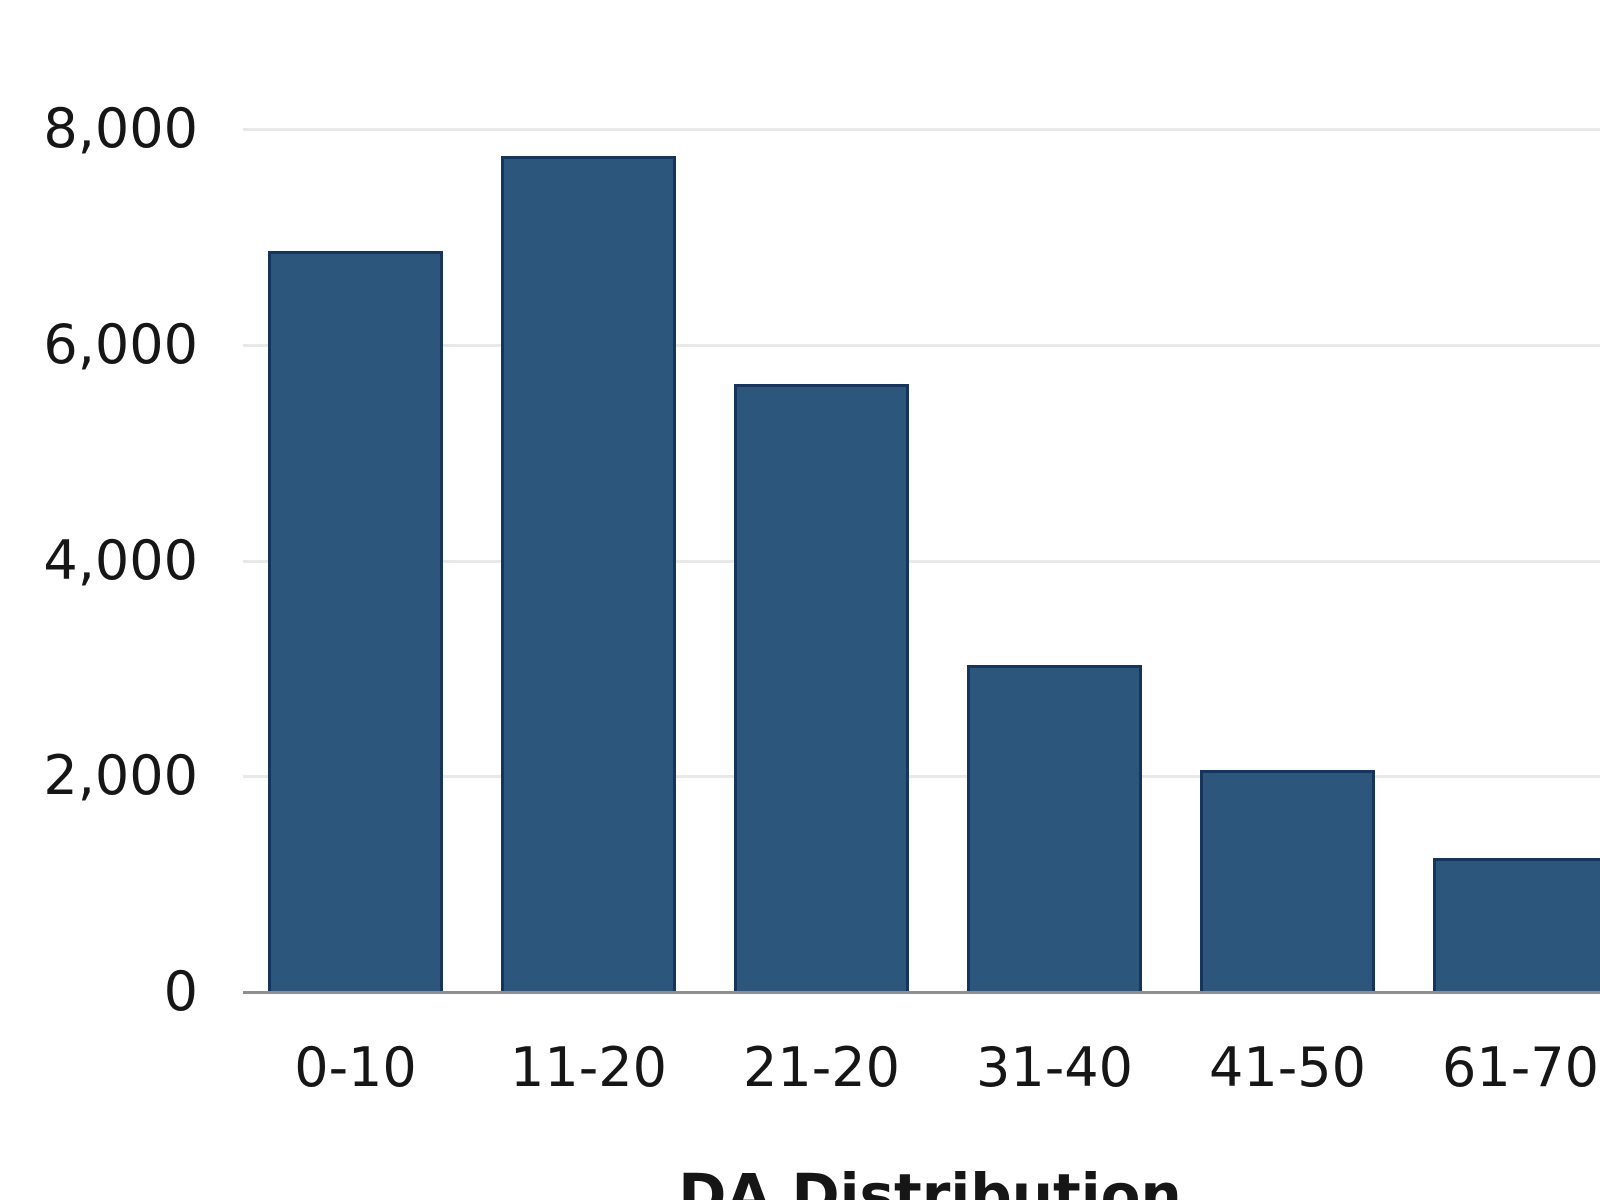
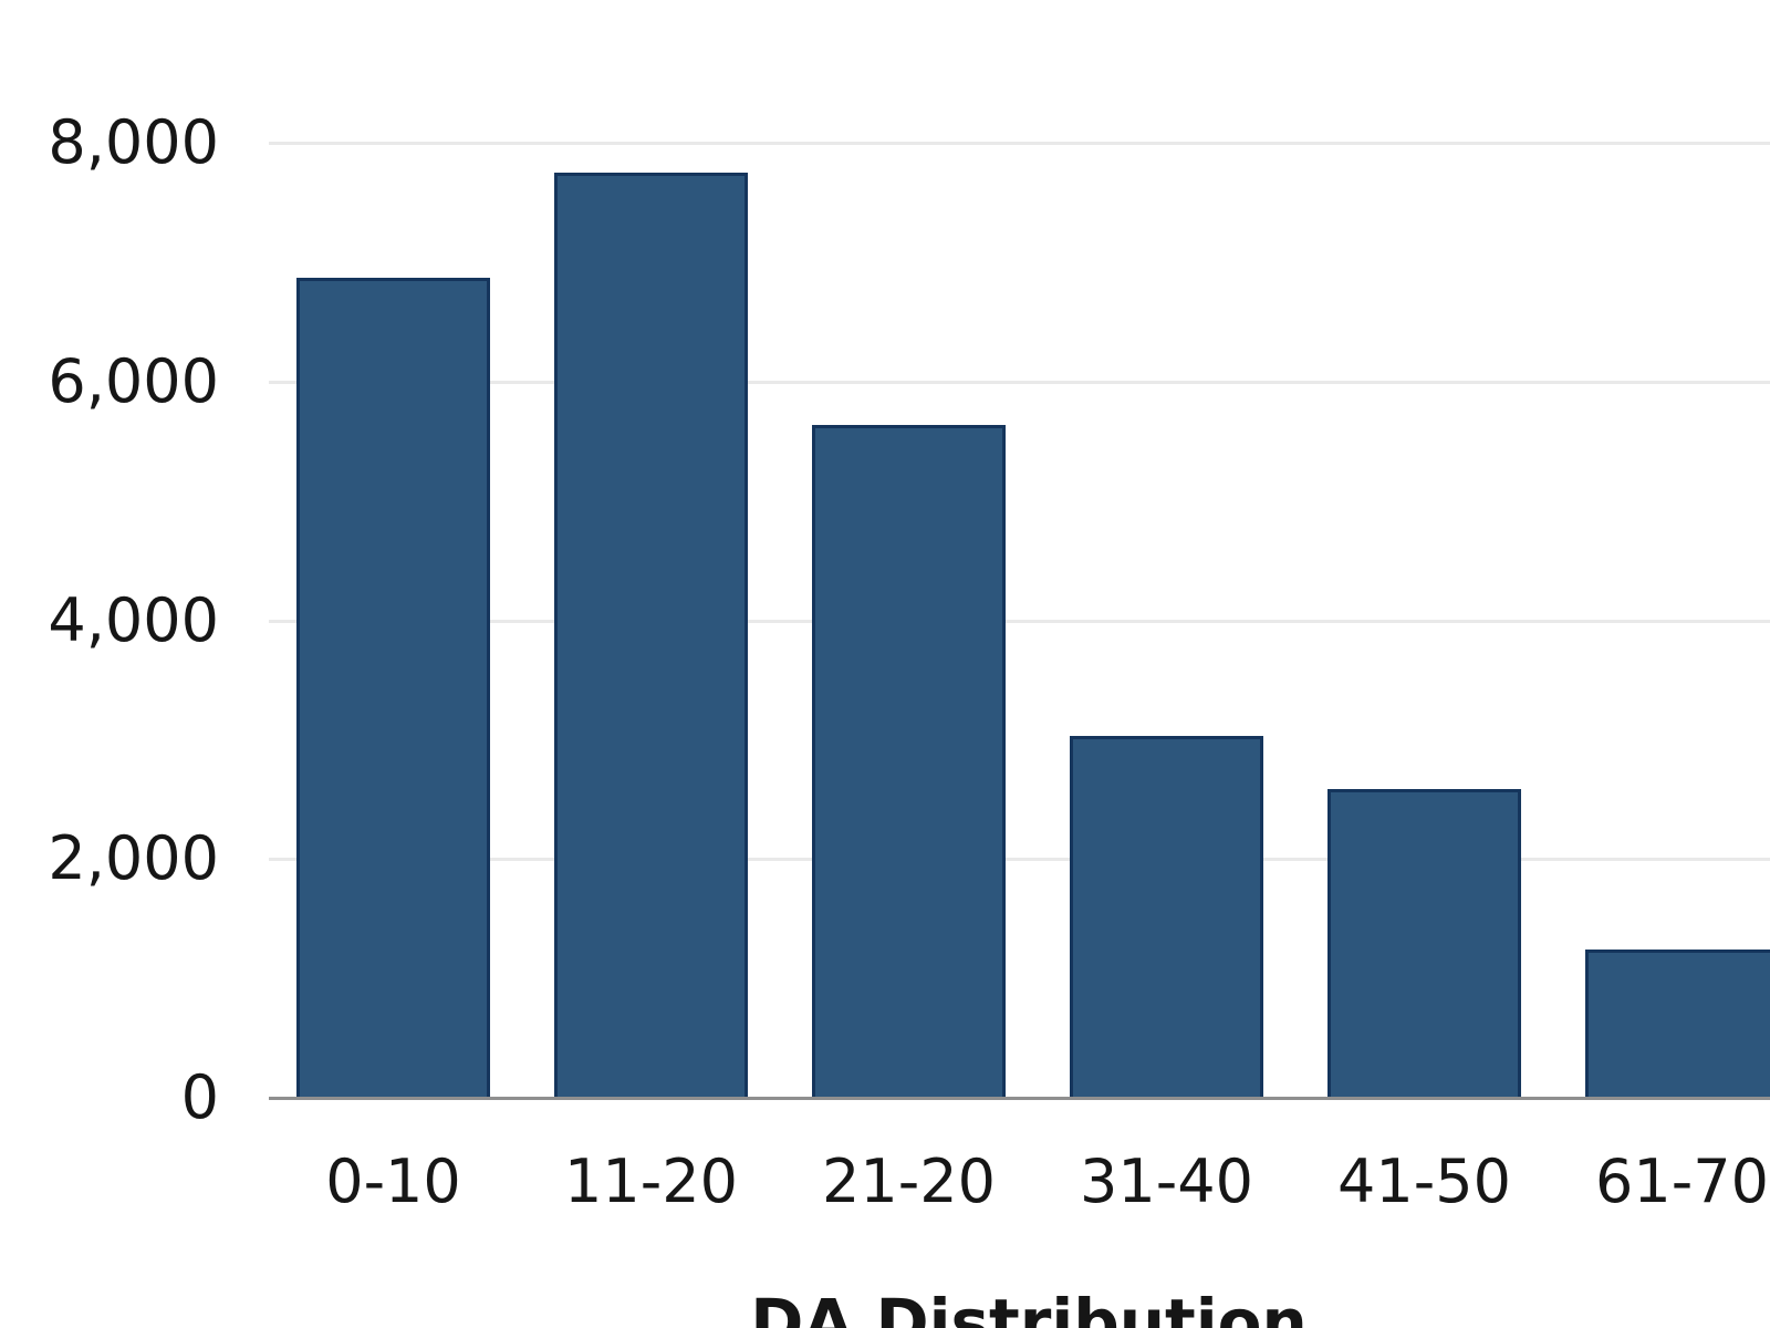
41-50: 2050 -> 2580
